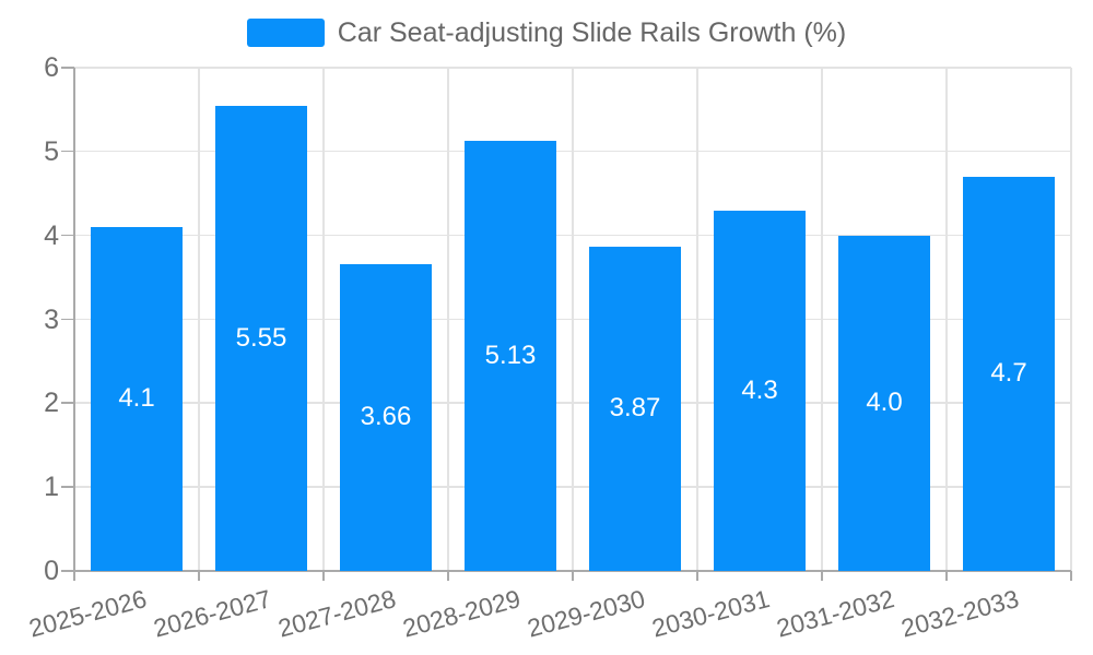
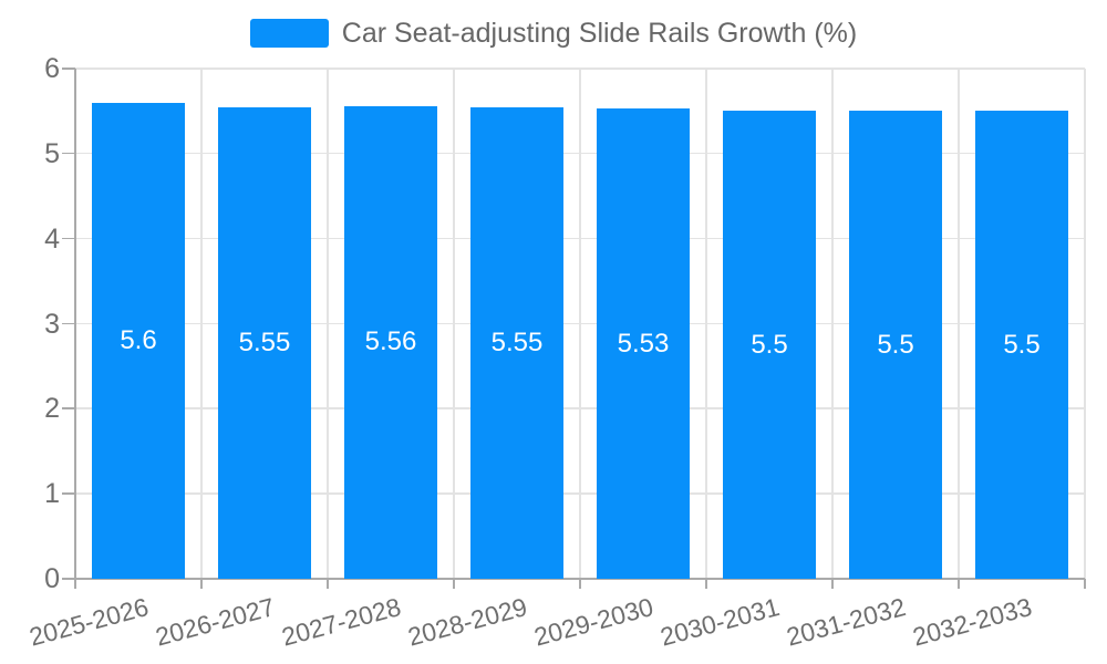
2025-2026: 4.1 -> 5.6
2027-2028: 3.66 -> 5.56
2028-2029: 5.13 -> 5.55
2029-2030: 3.87 -> 5.53
2030-2031: 4.3 -> 5.5
2031-2032: 4.0 -> 5.5
2032-2033: 4.7 -> 5.5
